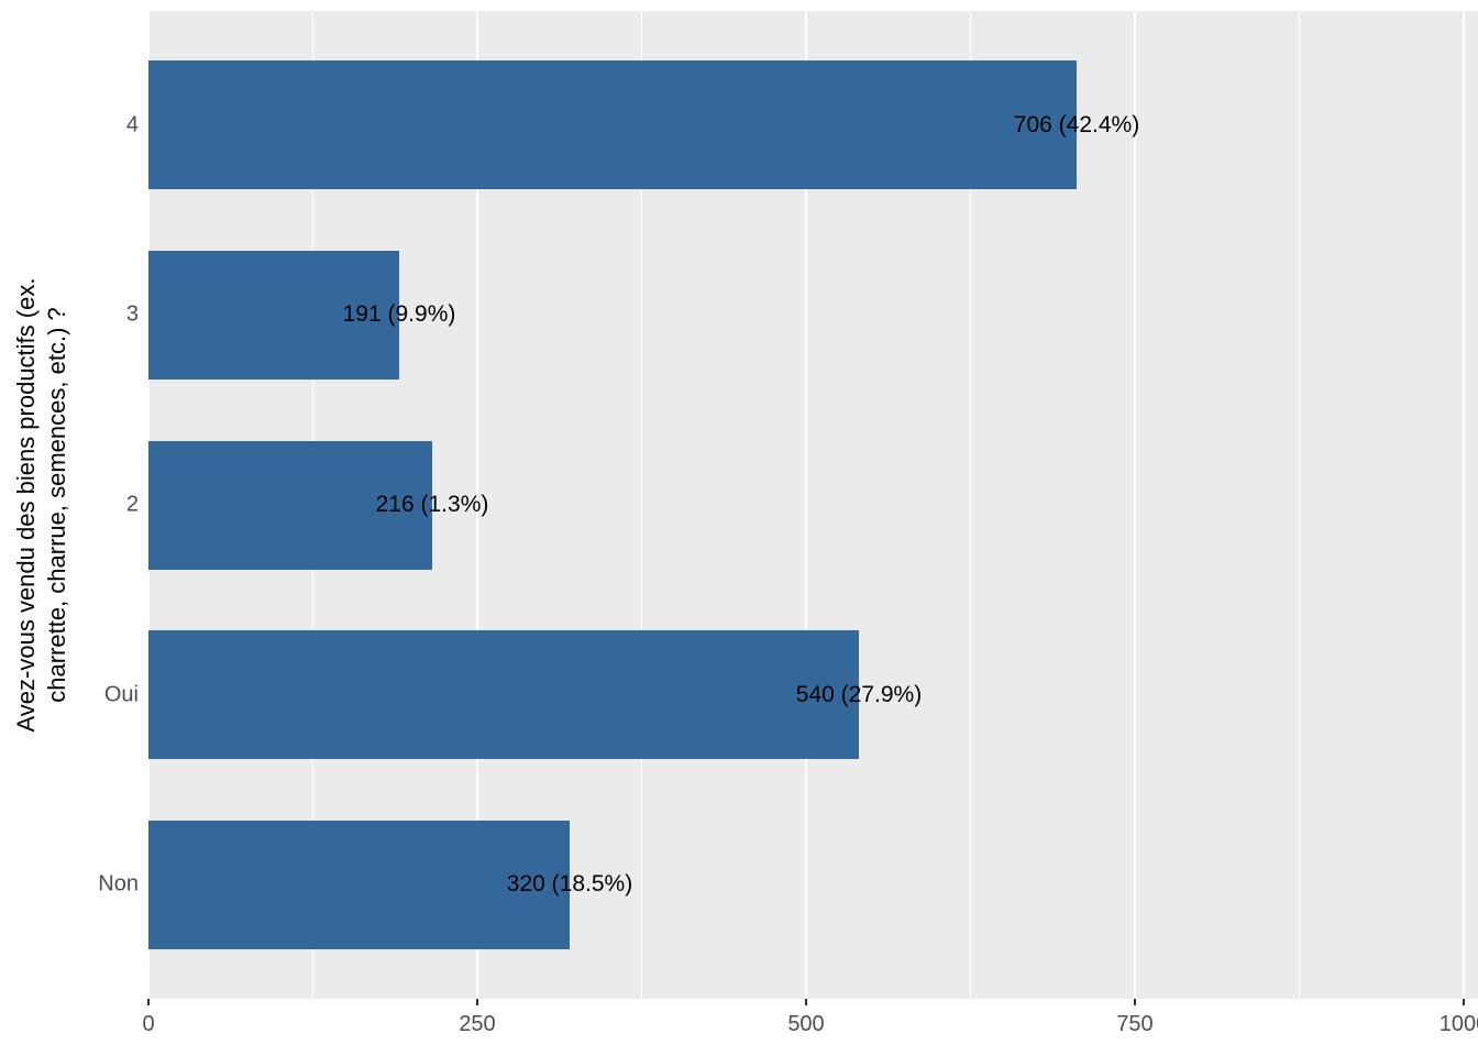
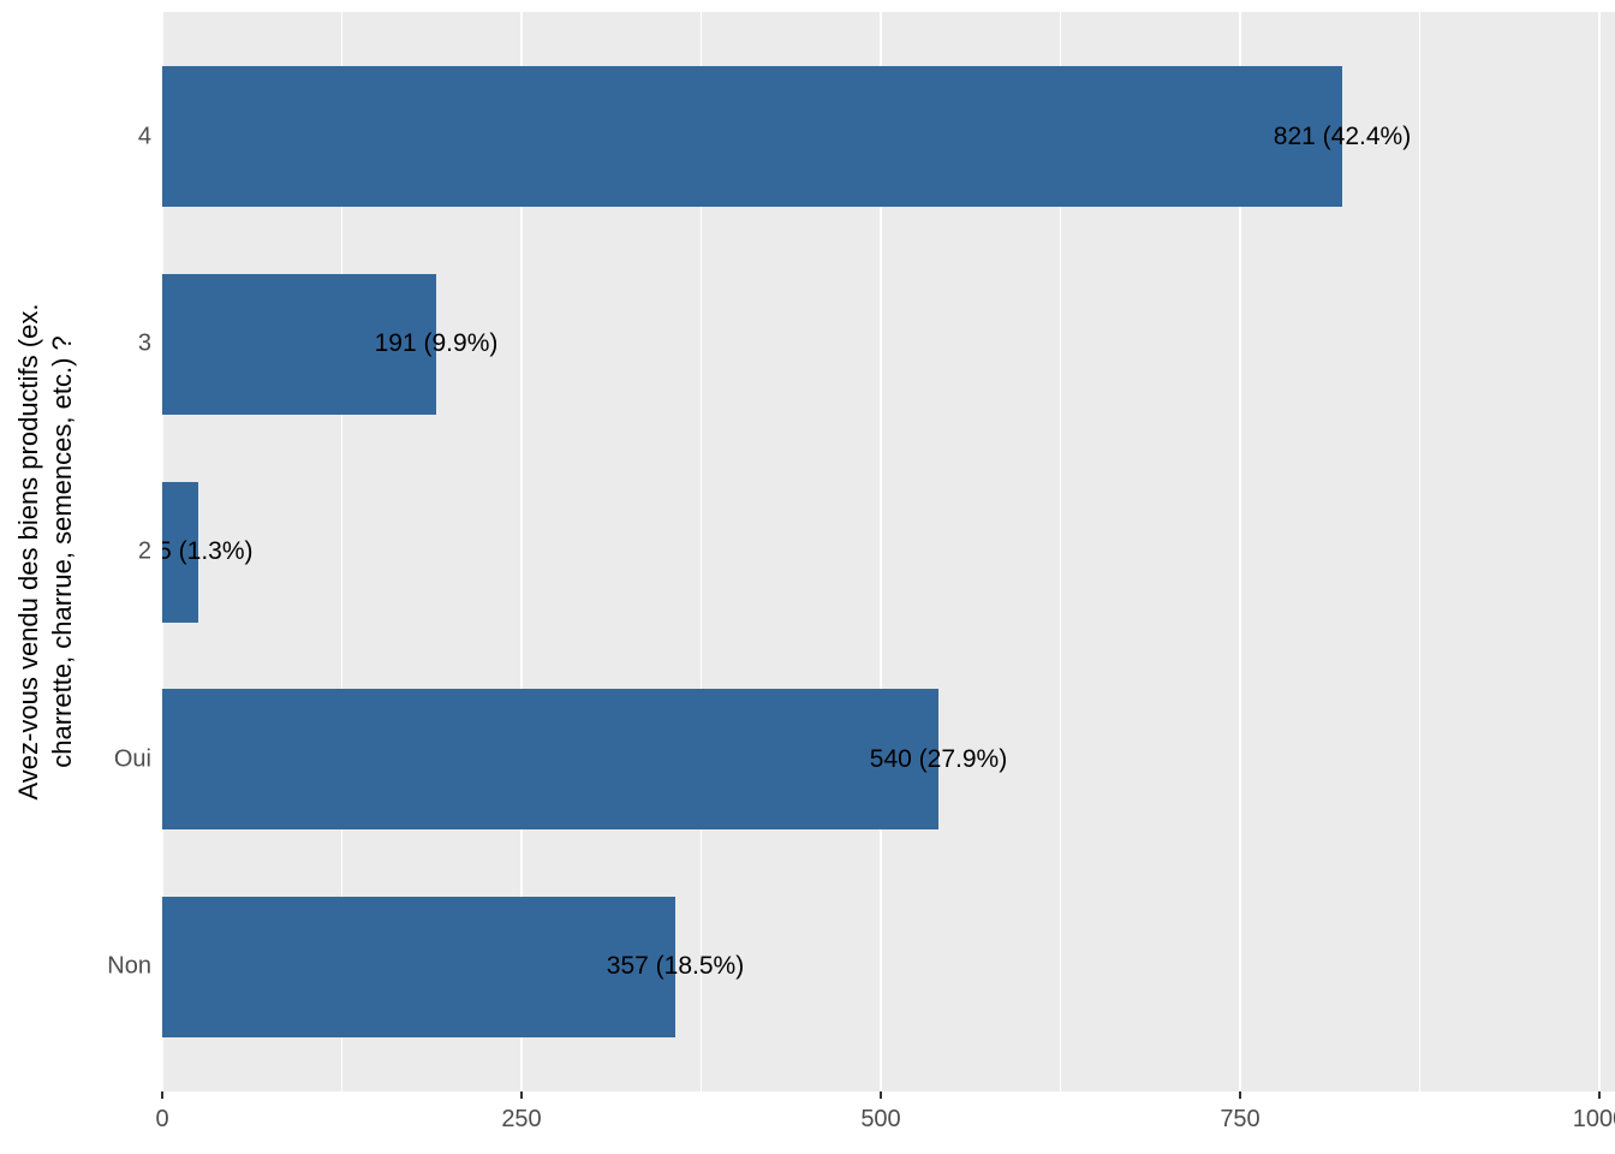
4: 706 -> 821
2: 216 -> 25
Non: 320 -> 357
